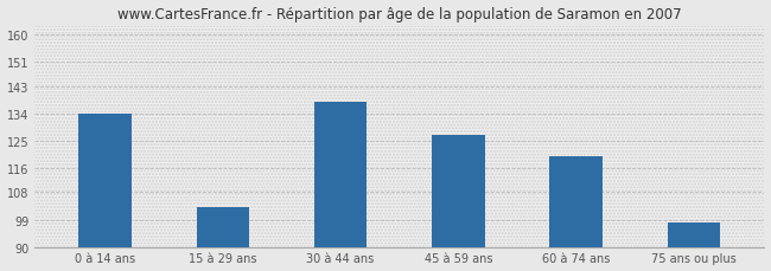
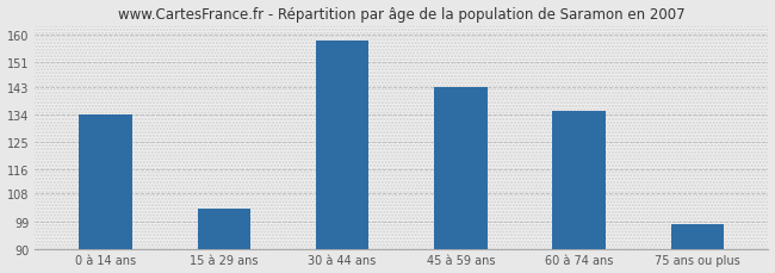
30 à 44 ans: 138 -> 158
45 à 59 ans: 127 -> 143
60 à 74 ans: 120 -> 135
